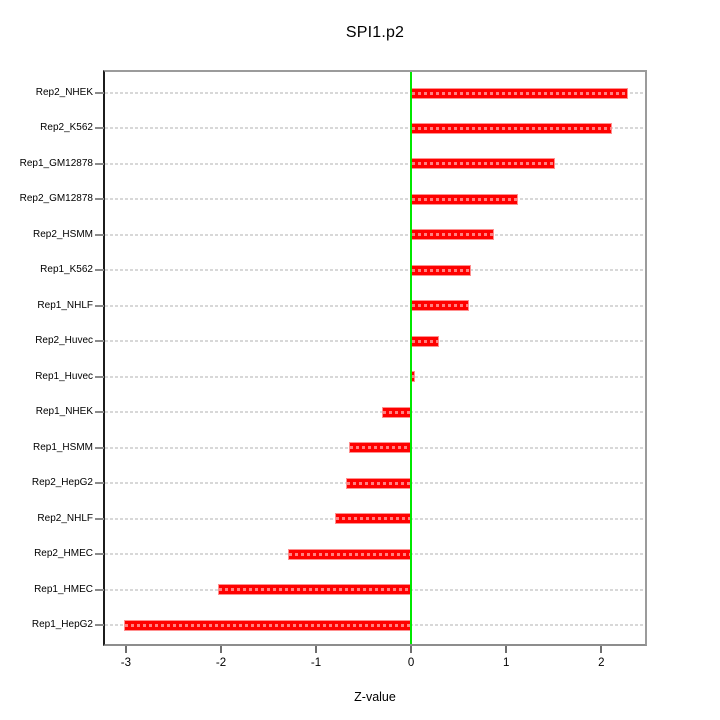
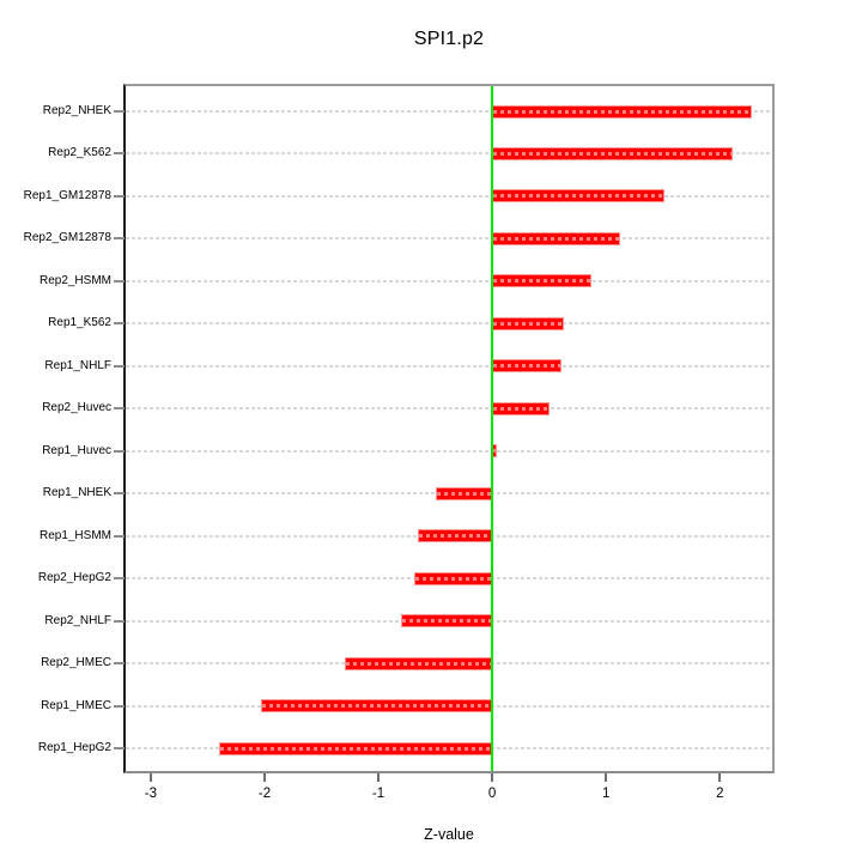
Rep2_Huvec: 0.3 -> 0.5
Rep1_NHEK: -0.3 -> -0.5
Rep1_HepG2: -3.0 -> -2.4
